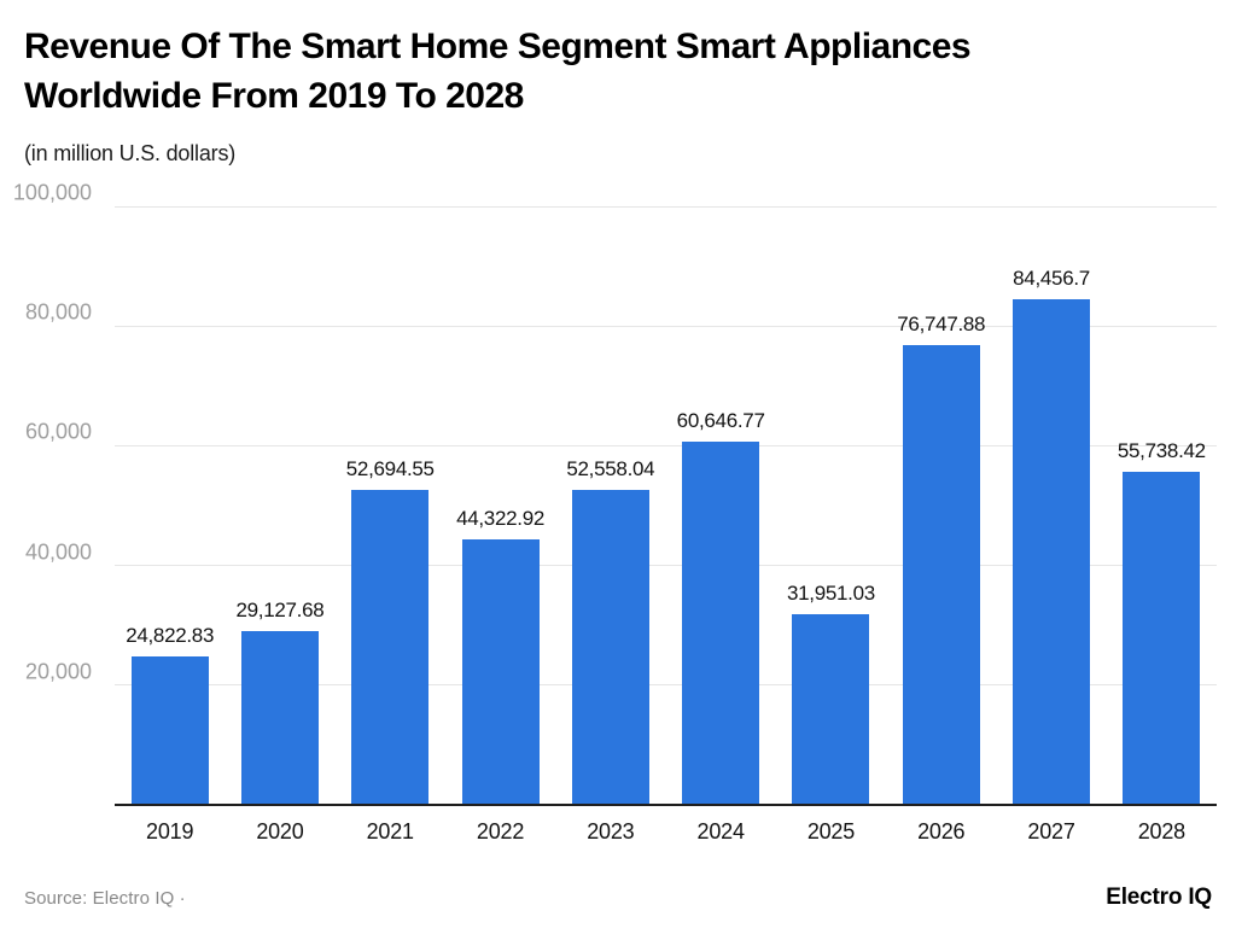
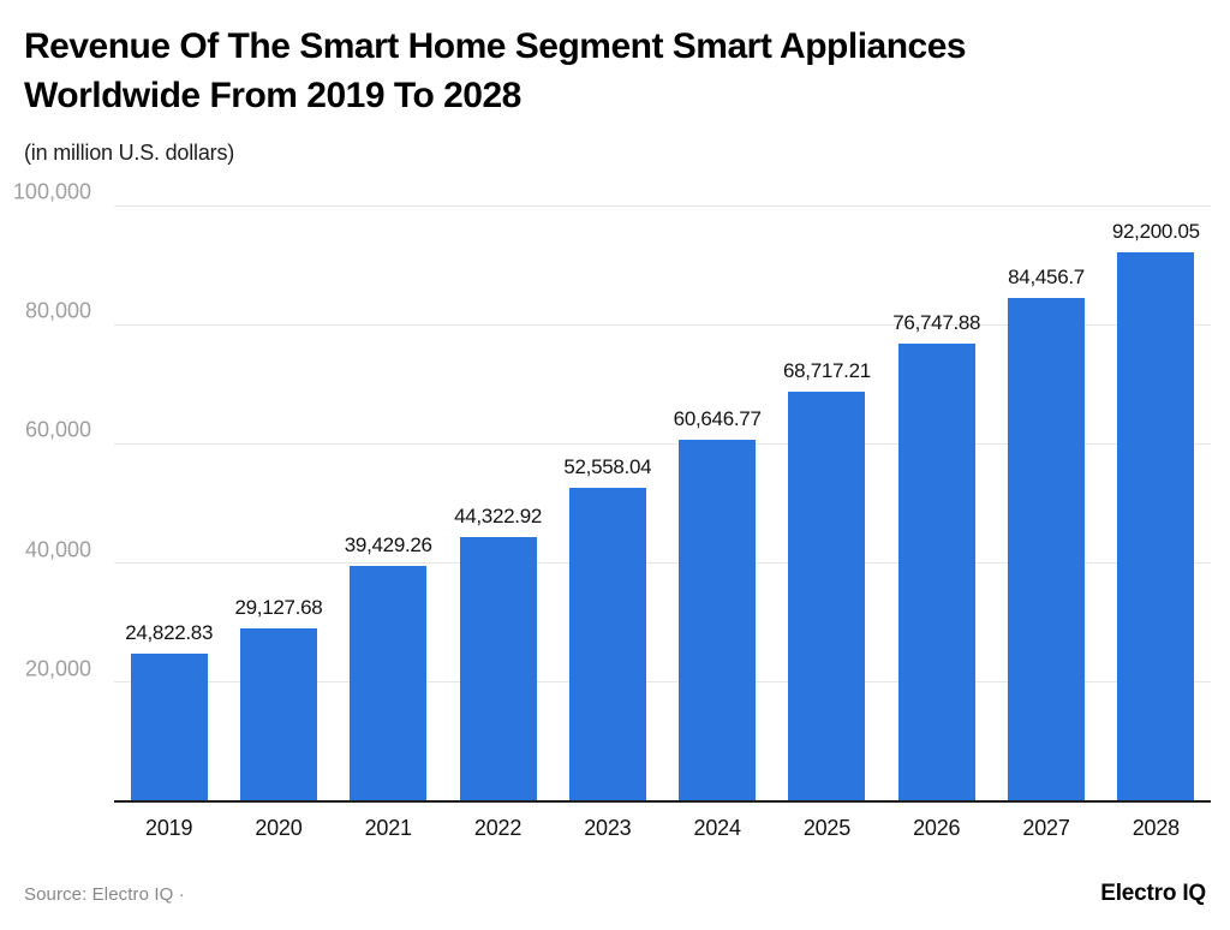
2021: 52,694.55 -> 39,429.26
2025: 31,951.03 -> 68,717.21
2028: 55,738.42 -> 92,200.05
